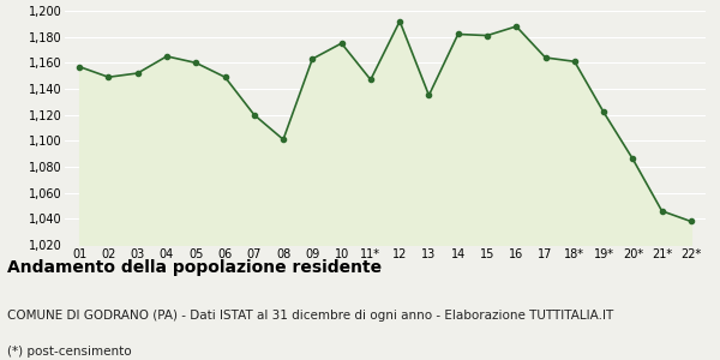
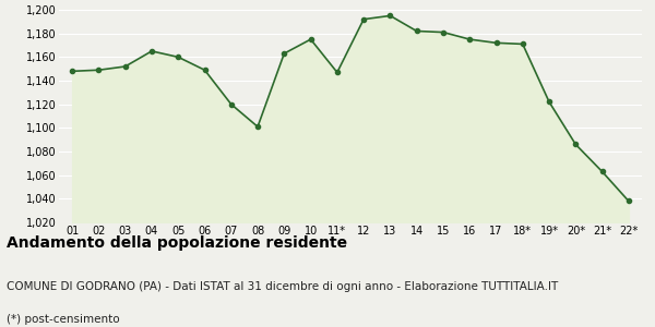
01: 1,157 -> 1,148
13: 1,135 -> 1,195
16: 1,188 -> 1,175
17: 1,164 -> 1,172
18*: 1,161 -> 1,171
21*: 1,046 -> 1,063
